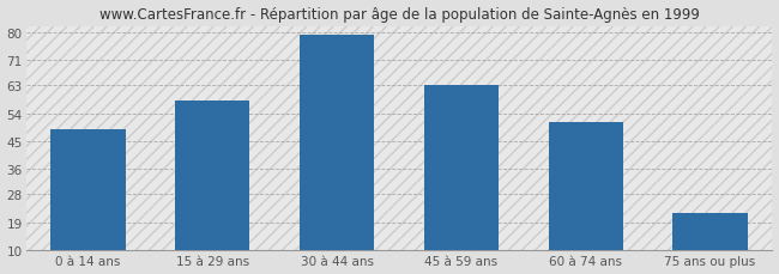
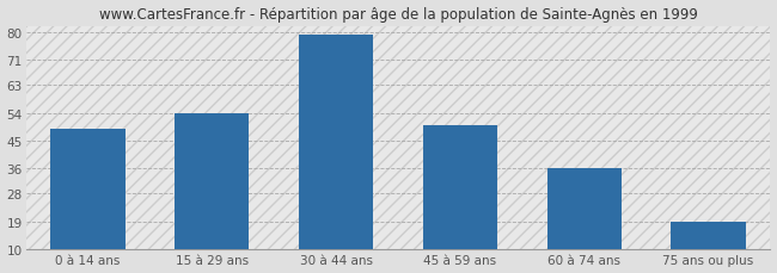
15 à 29 ans: 58 -> 54
45 à 59 ans: 63 -> 50
60 à 74 ans: 51 -> 36
75 ans ou plus: 22 -> 19
